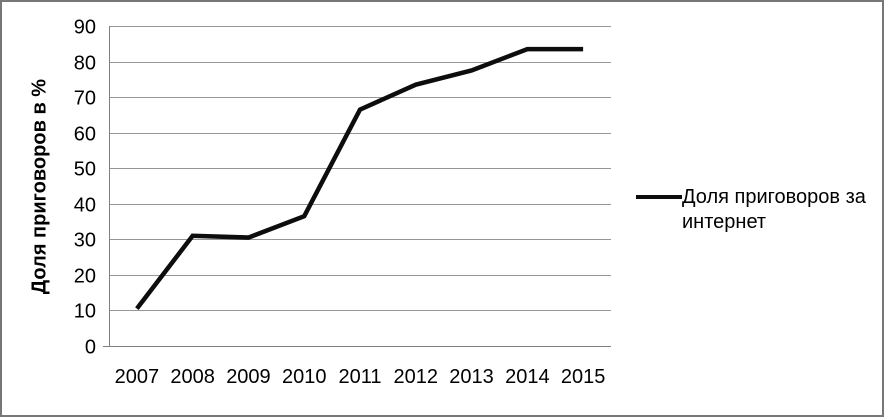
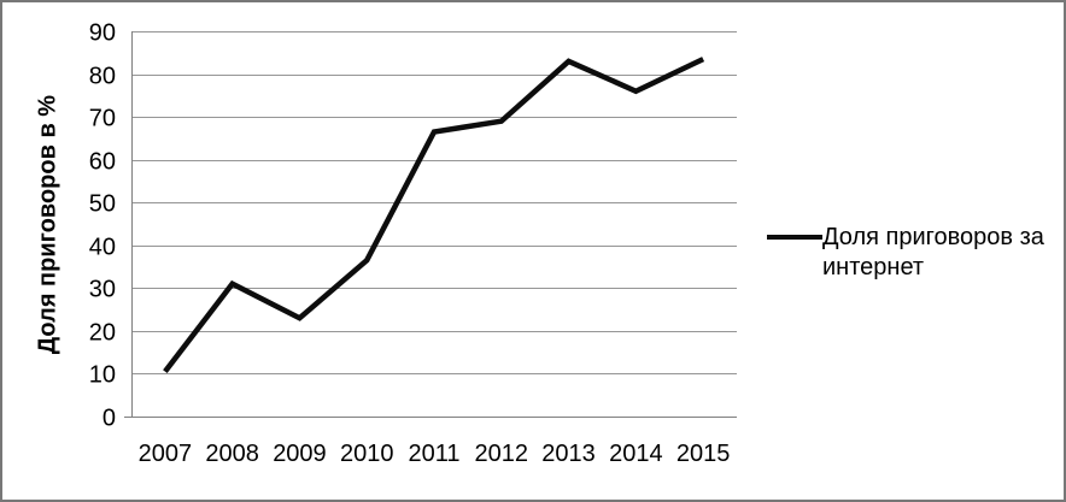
2009: 30 -> 23
2012: 74 -> 69
2013: 78 -> 83
2014: 84 -> 76
